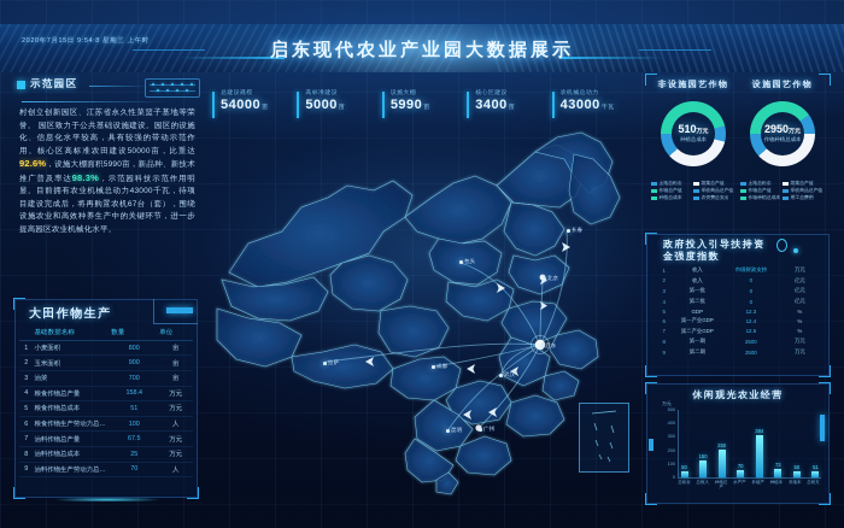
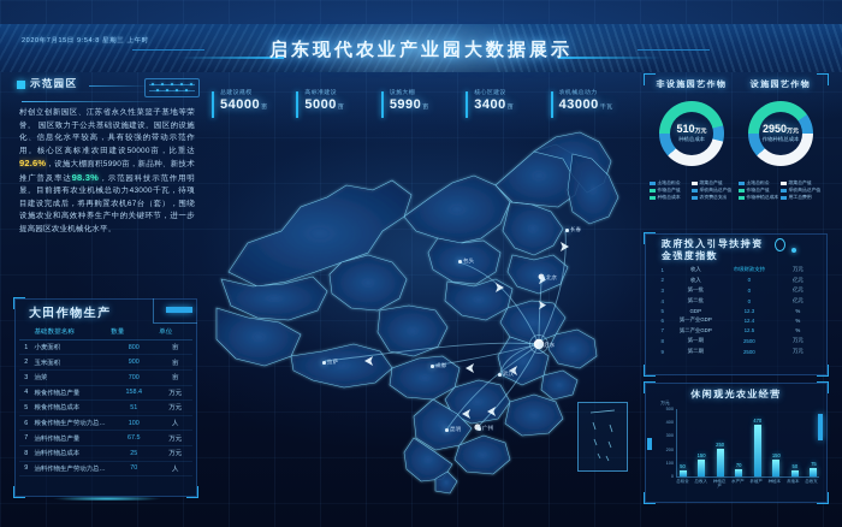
养殖产: 384 -> 470
种植本: 73 -> 150
总收支: 51 -> 75
